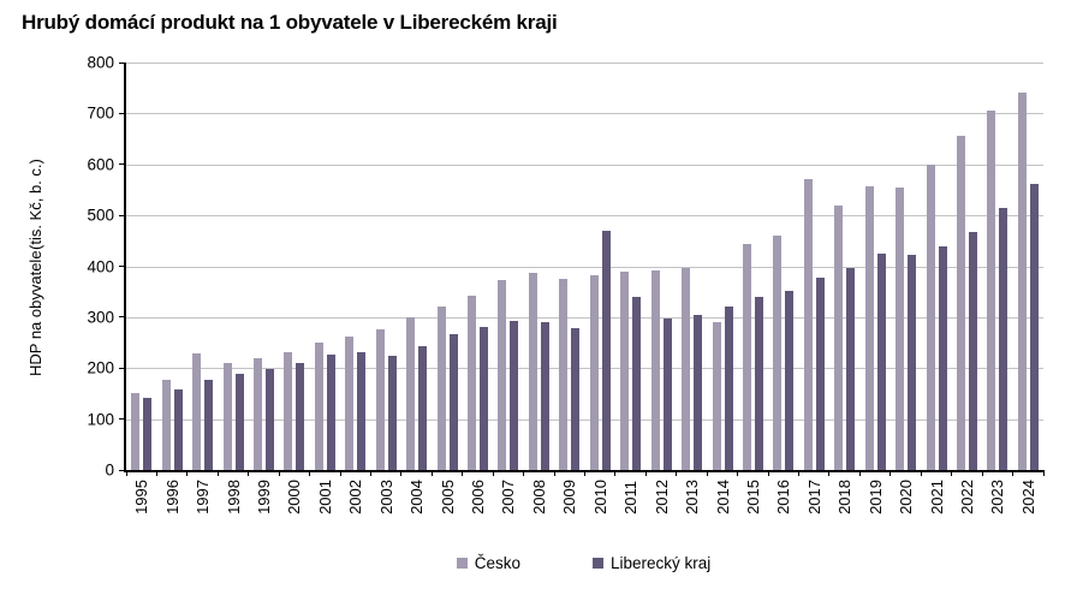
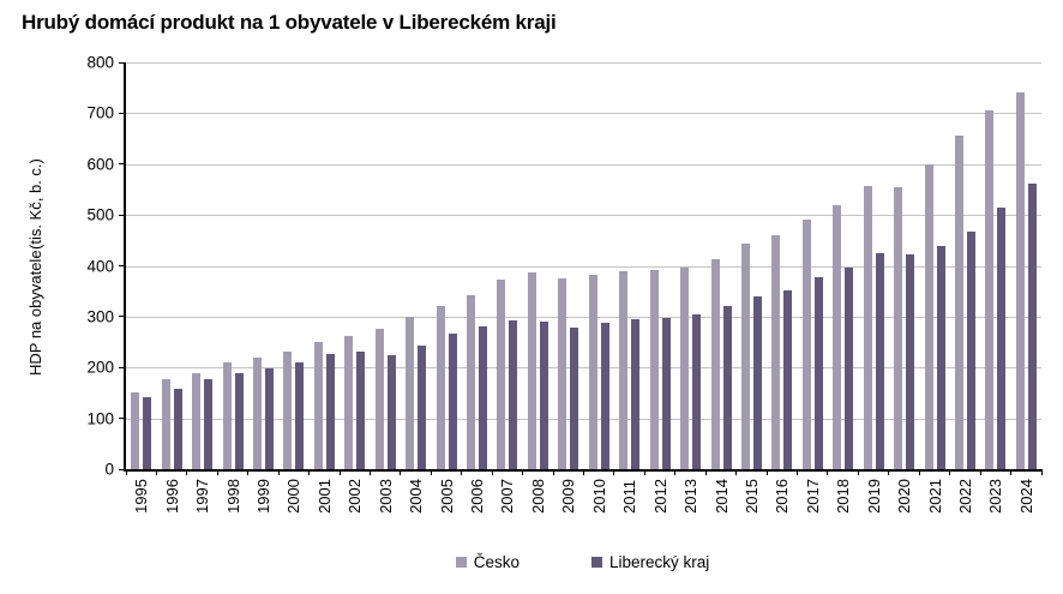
Česko/1997: 230 -> 190
Liberecký kraj/2010: 470 -> 290
Liberecký kraj/2011: 340 -> 300
Česko/2014: 290 -> 410
Česko/2017: 570 -> 490
